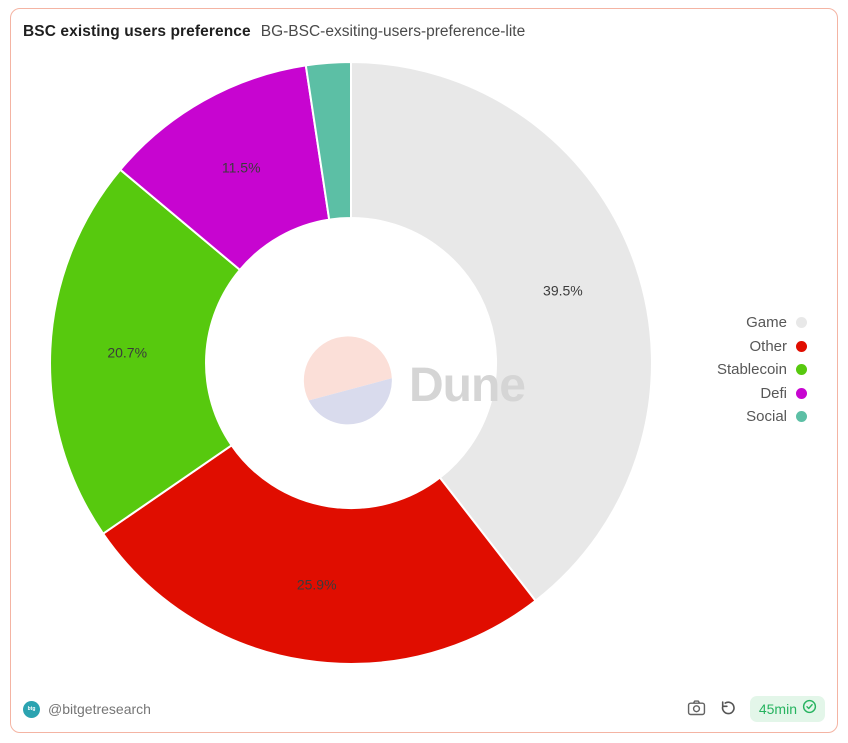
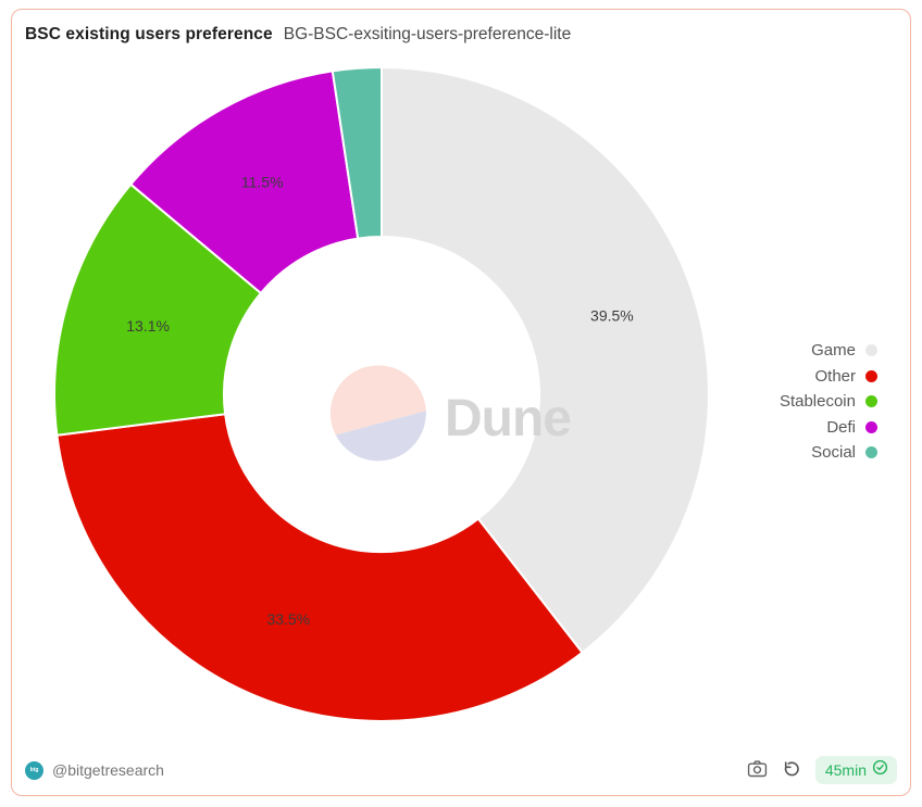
Other: 25.9% -> 33.5%
Stablecoin: 20.7% -> 13.1%
